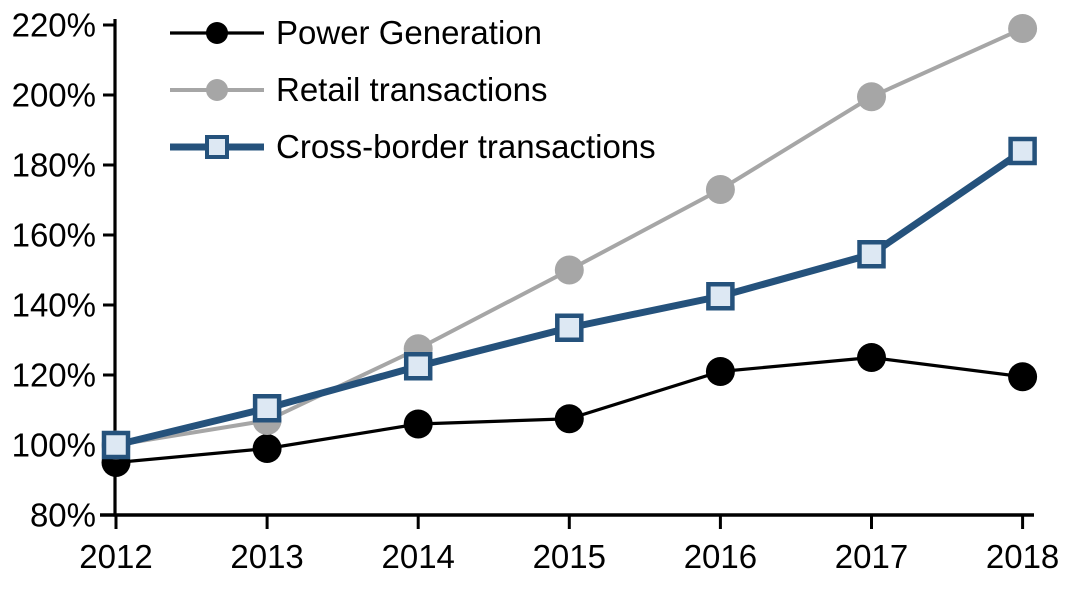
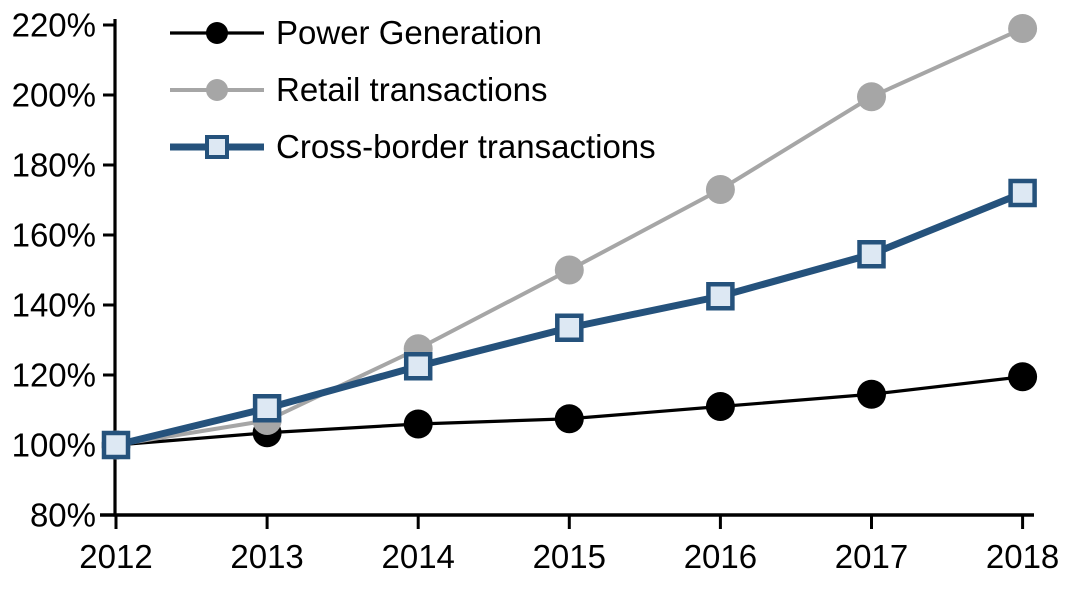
Power Generation/2012: 95% -> 100%
Power Generation/2013: 99% -> 104%
Power Generation/2016: 121% -> 111%
Power Generation/2017: 125% -> 114%
Cross-border transactions/2018: 184% -> 172%
